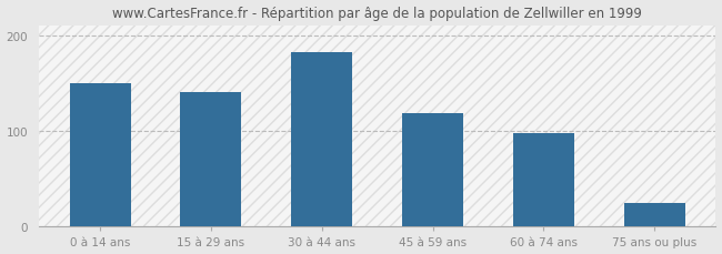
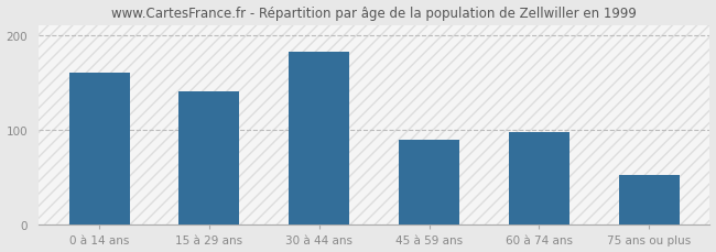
0 à 14 ans: 150 -> 160
45 à 59 ans: 118 -> 90
75 ans ou plus: 25 -> 52
